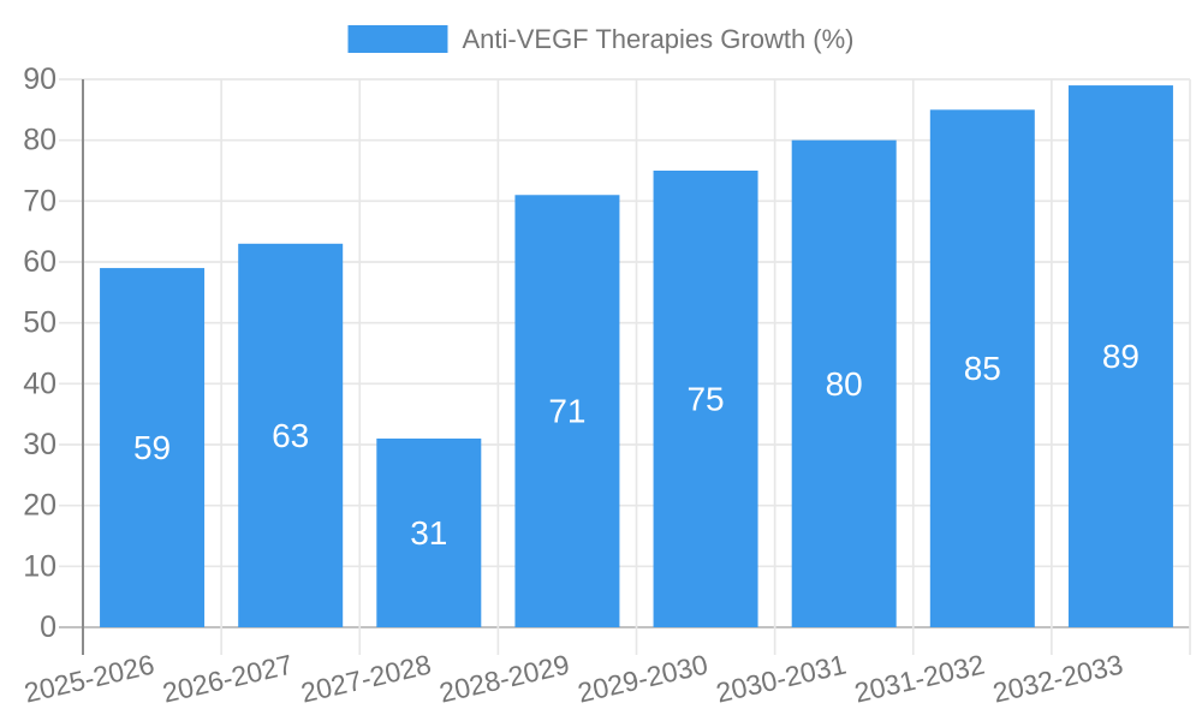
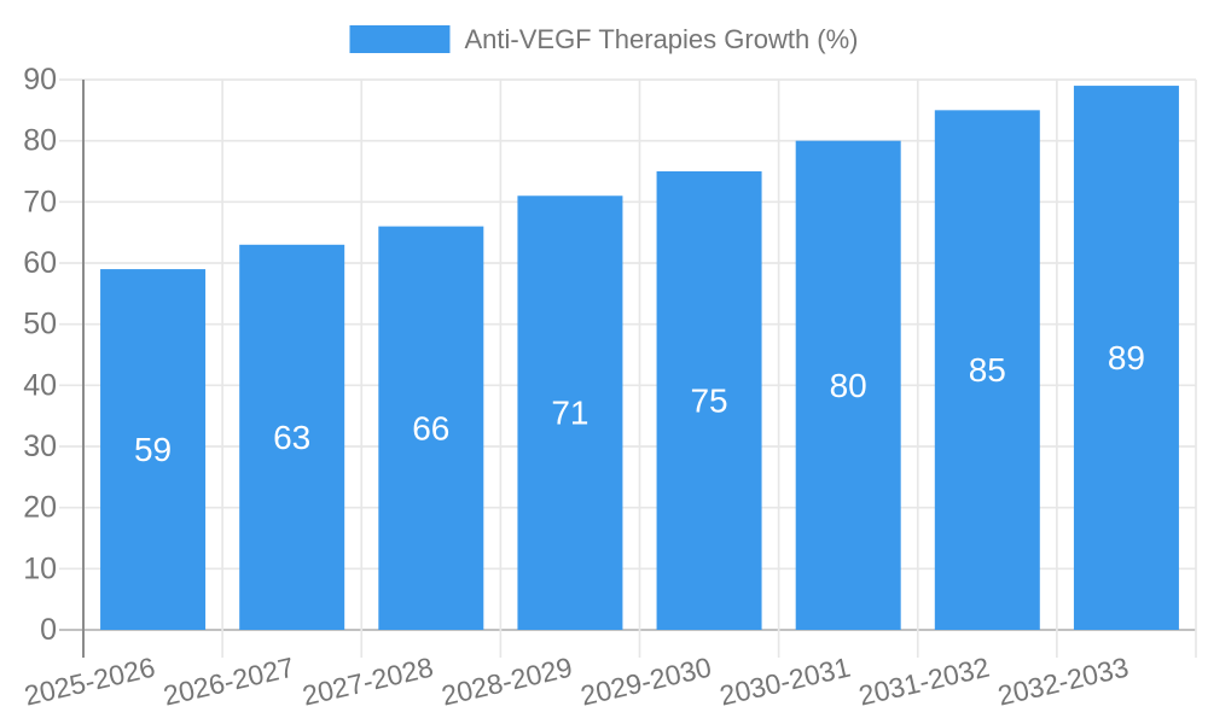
2027-2028: 31 -> 66
